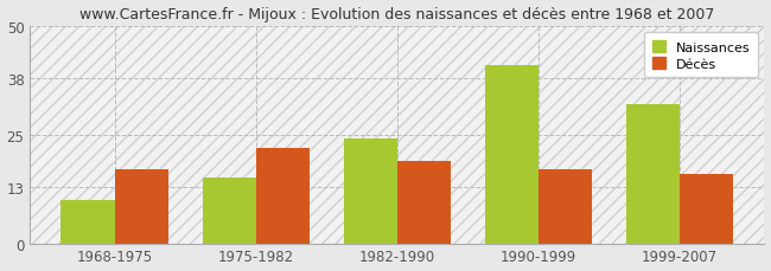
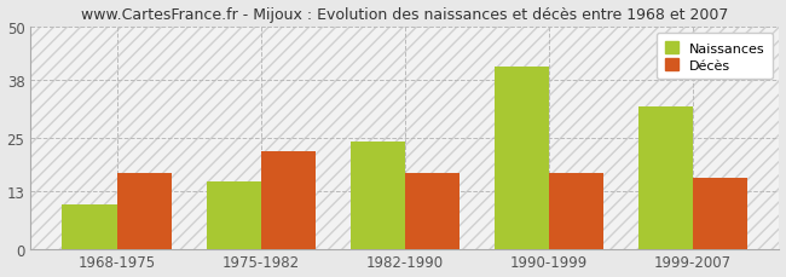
Décès/1982-1990: 19 -> 17
